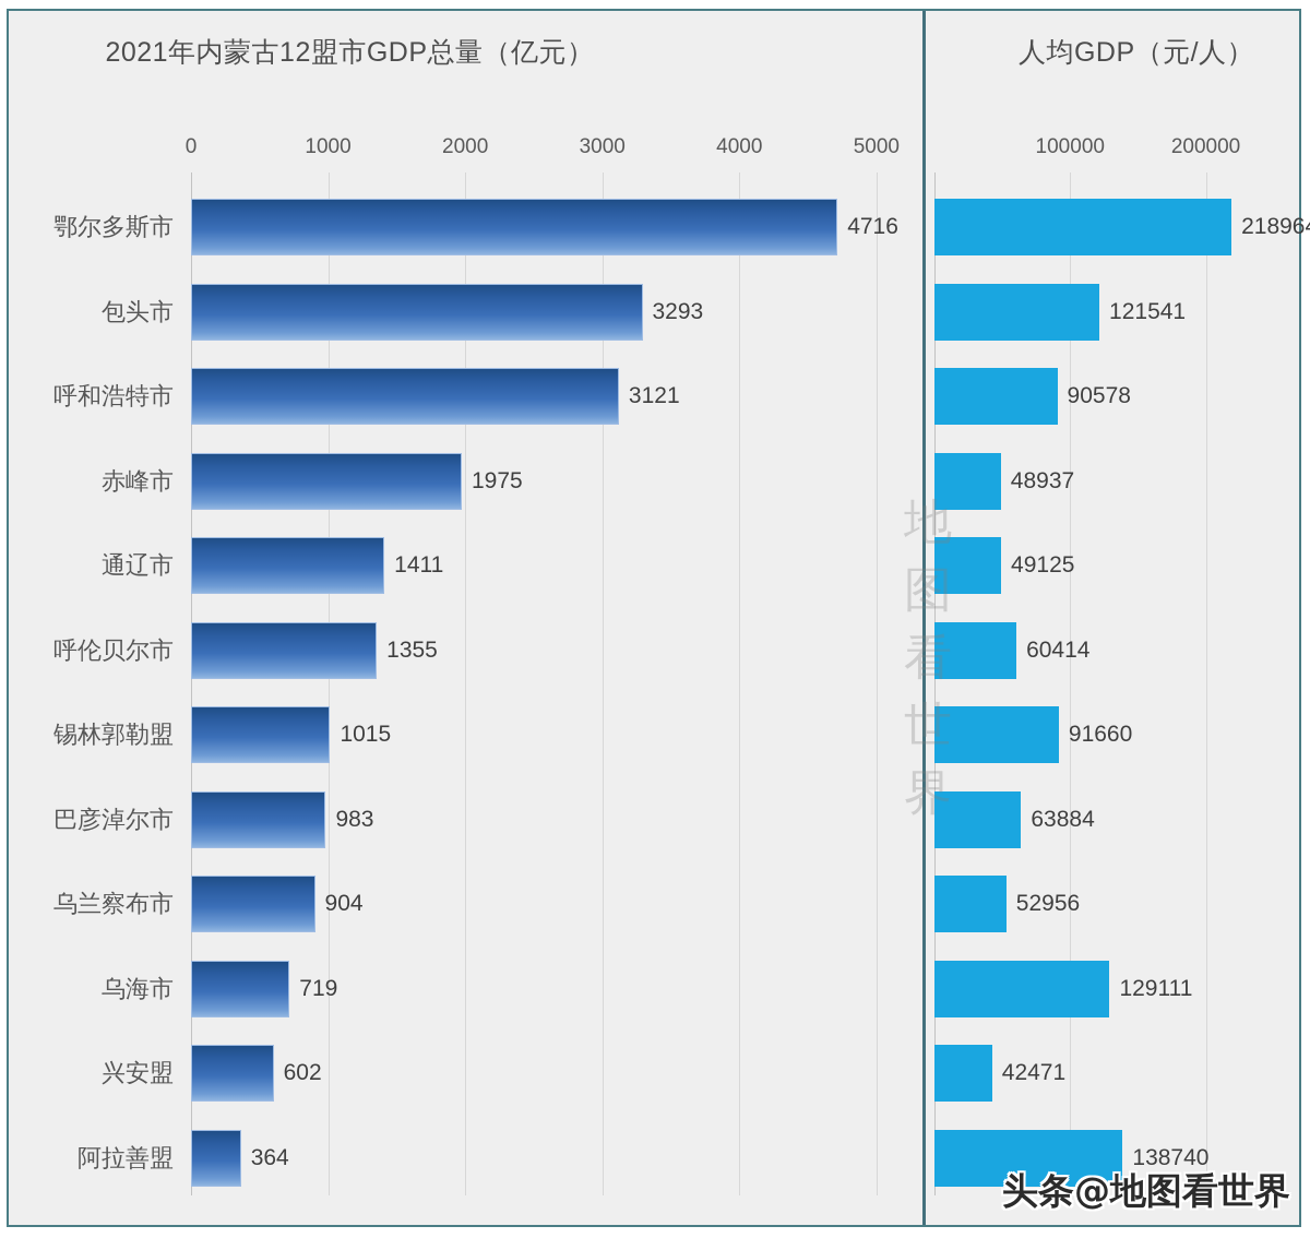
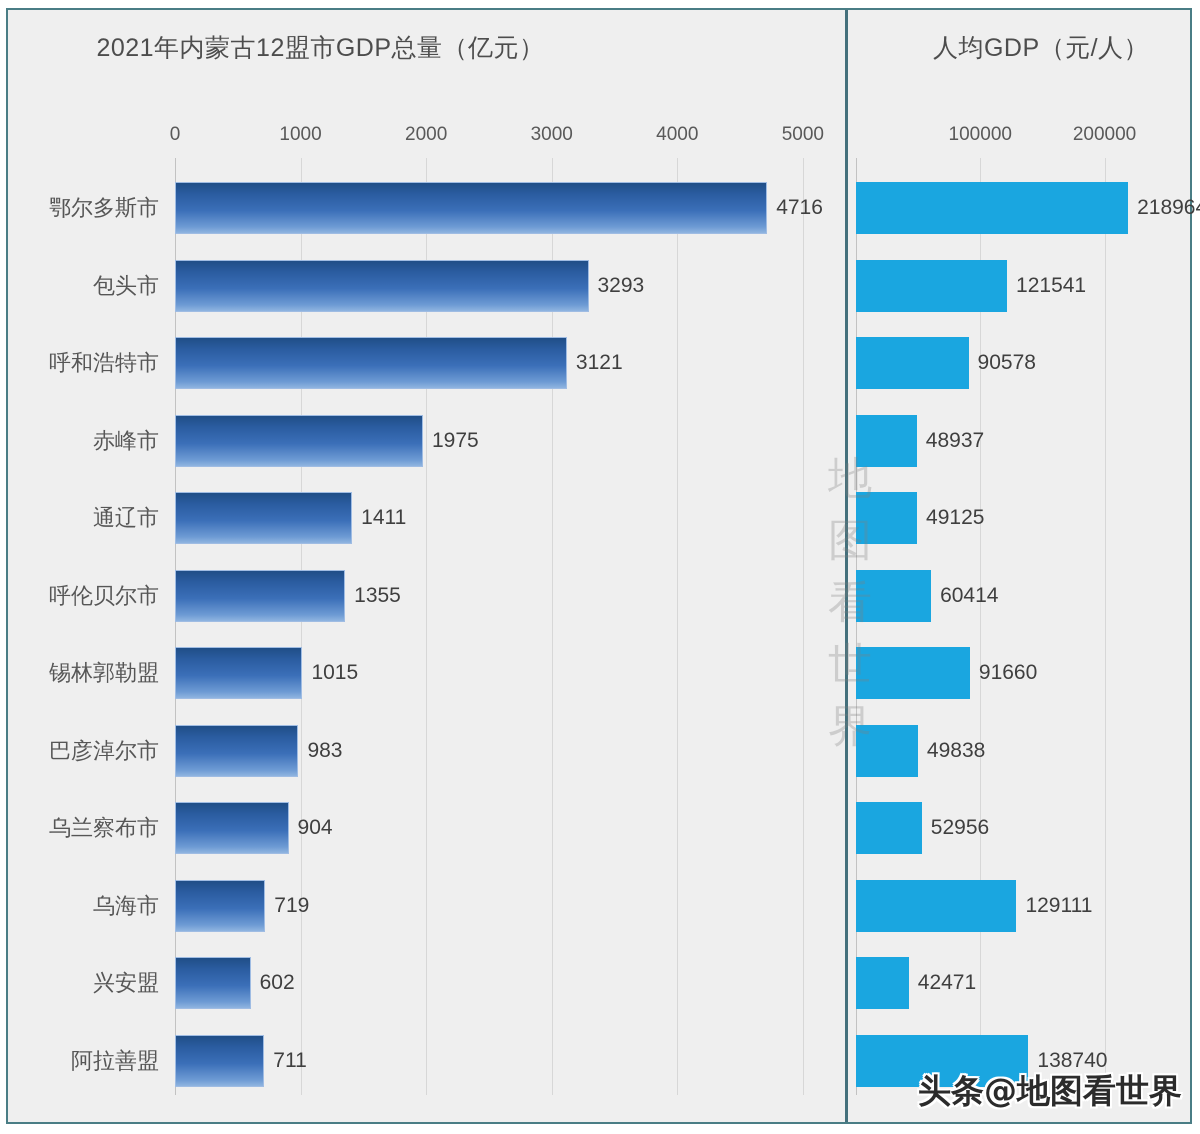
2021年内蒙古12盟市GDP总量（亿元）/阿拉善盟: 364 -> 711
人均GDP（元/人）/巴彦淖尔市: 63884 -> 49838
